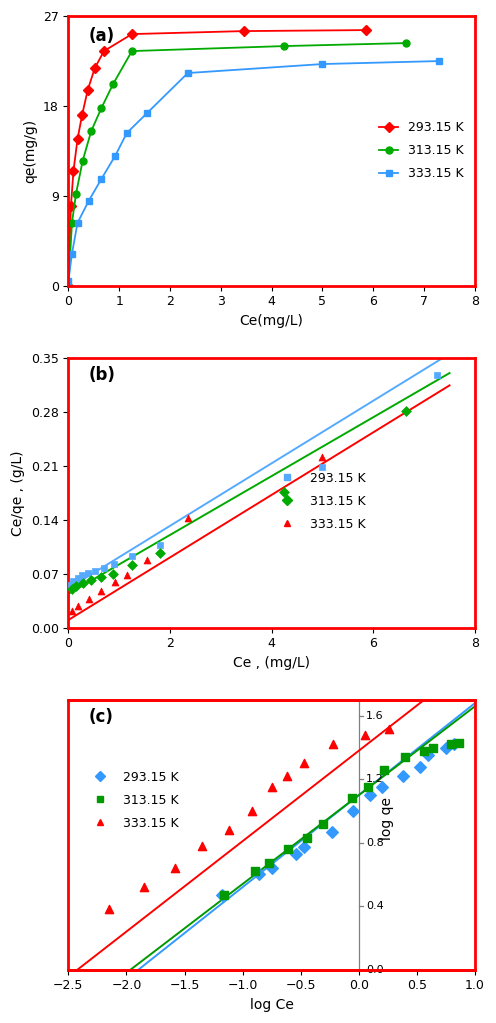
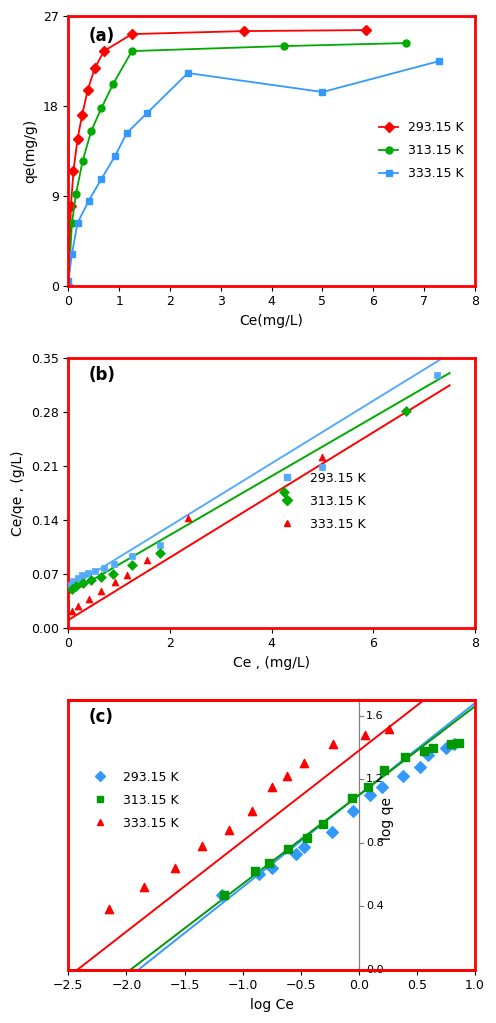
333.15 K/5: 22.2 -> 19.4
